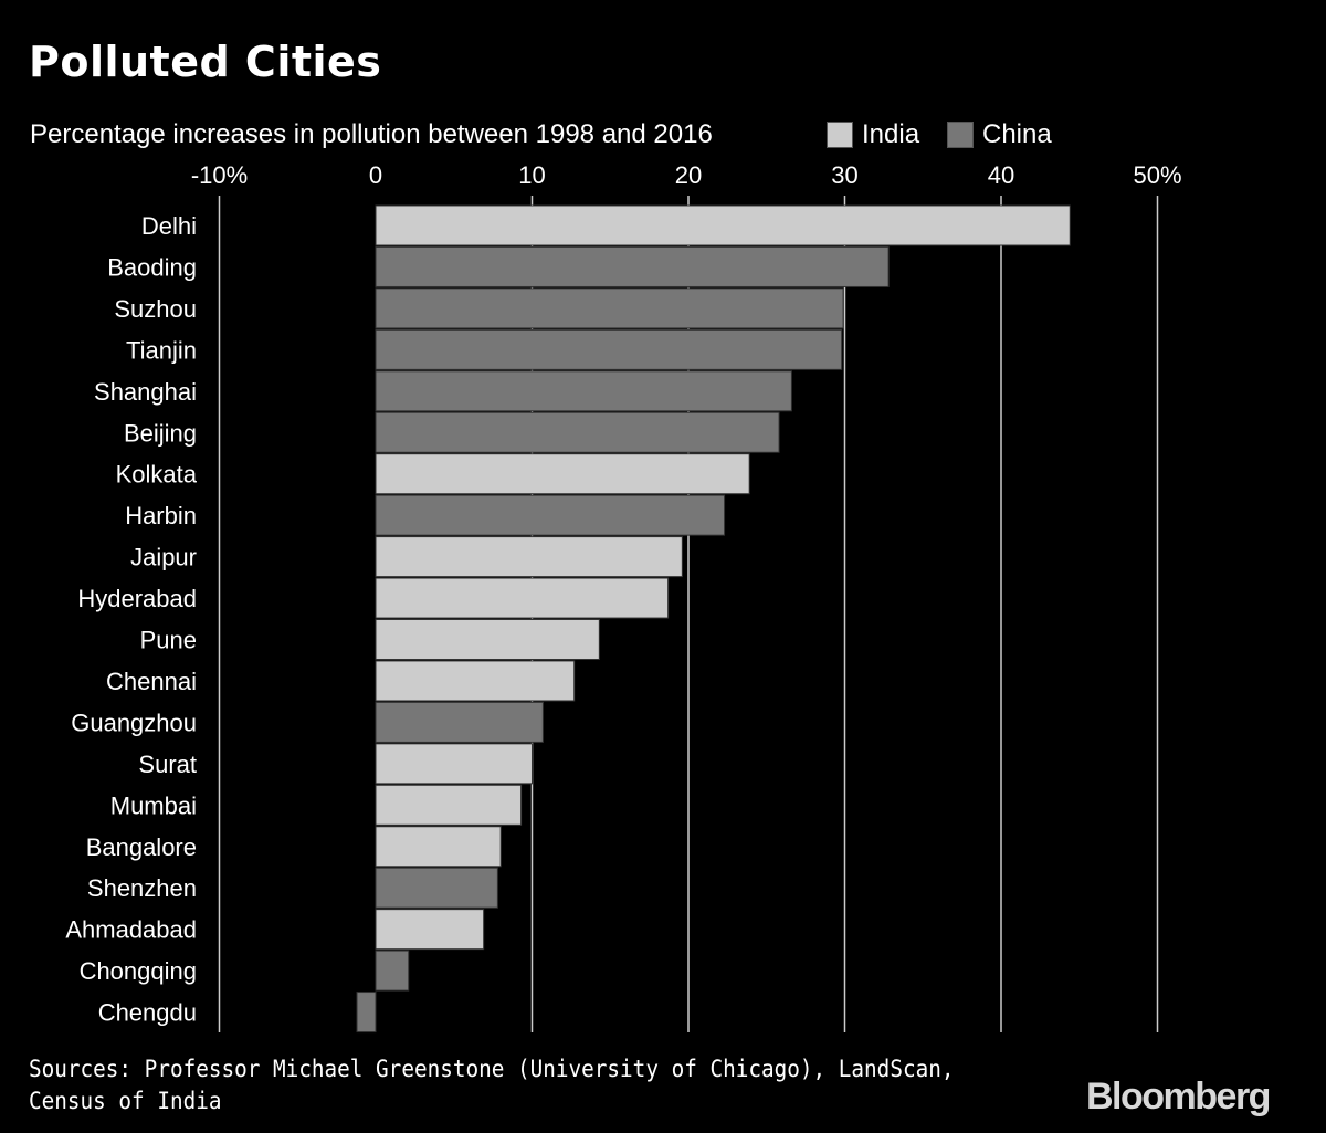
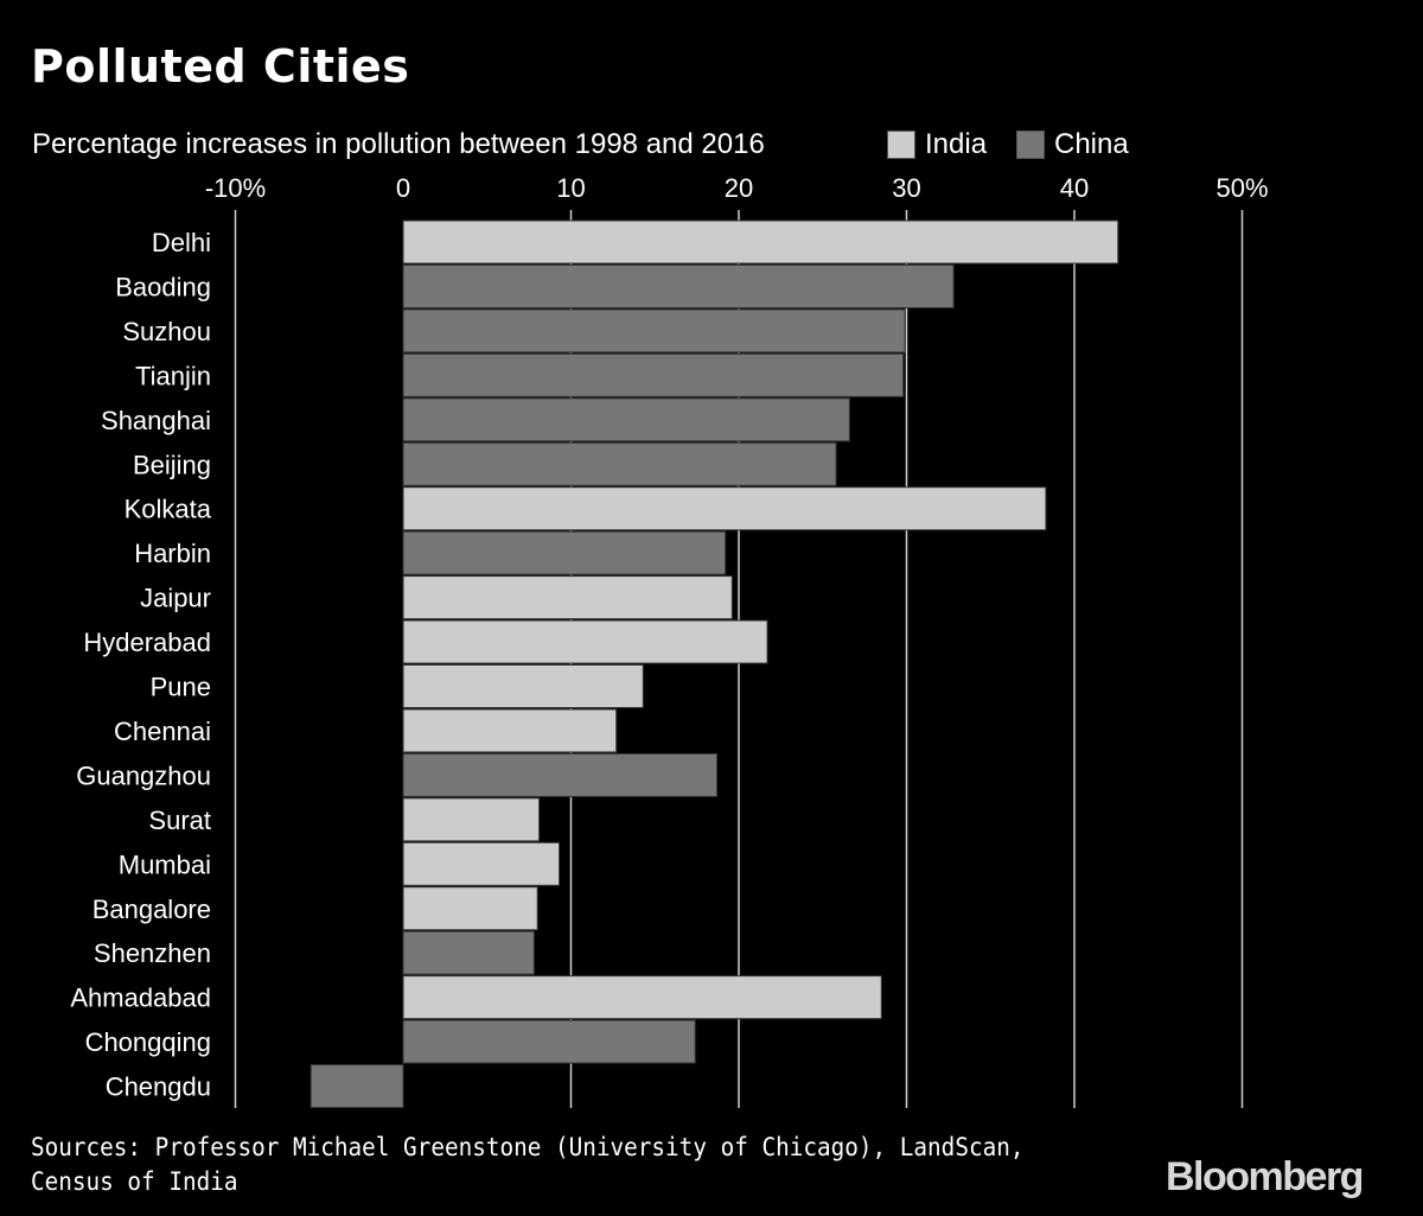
Delhi: 44.4% -> 42.6%
Kolkata: 23.9% -> 38.3%
Harbin: 22.3% -> 19.2%
Hyderabad: 18.7% -> 21.7%
Guangzhou: 10.7% -> 18.7%
Surat: 10.0% -> 8.1%
Ahmadabad: 6.9% -> 28.5%
Chongqing: 2.1% -> 17.4%
Chengdu: -1.2% -> -5.5%
